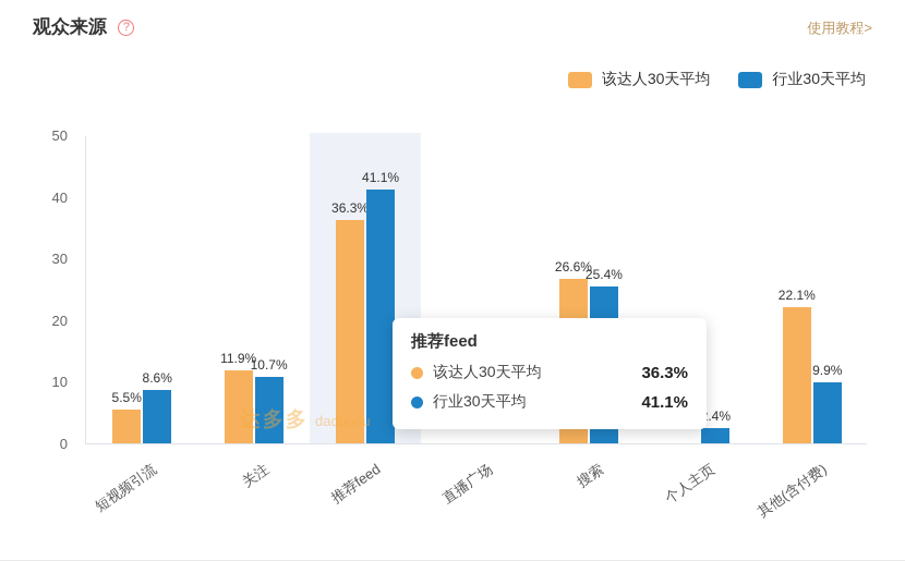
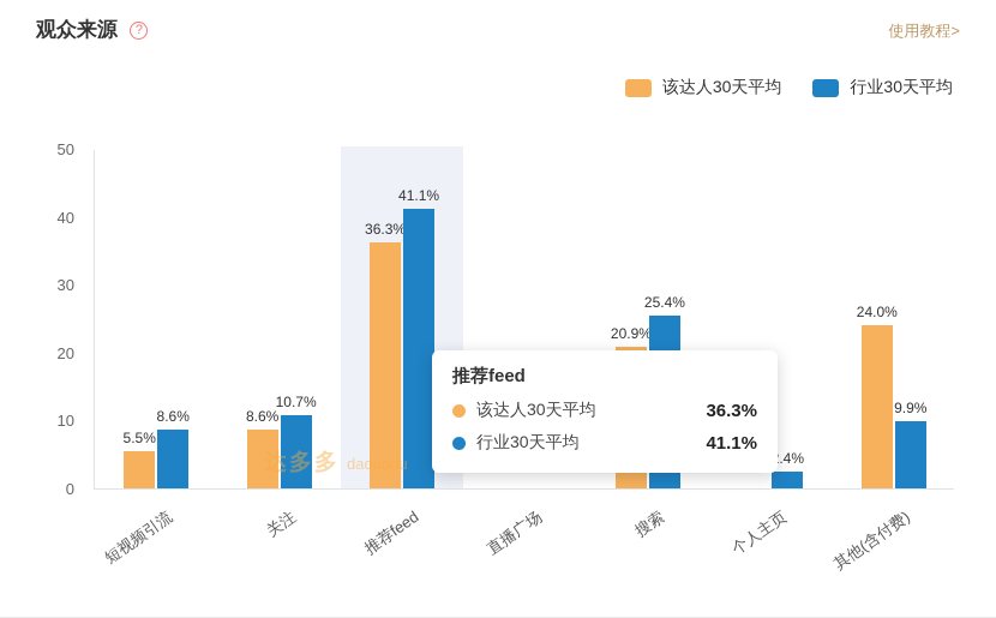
该达人30天平均/关注: 11.9% -> 8.6%
该达人30天平均/搜索: 26.6% -> 20.9%
该达人30天平均/其他(含付费): 22.1% -> 24.0%
